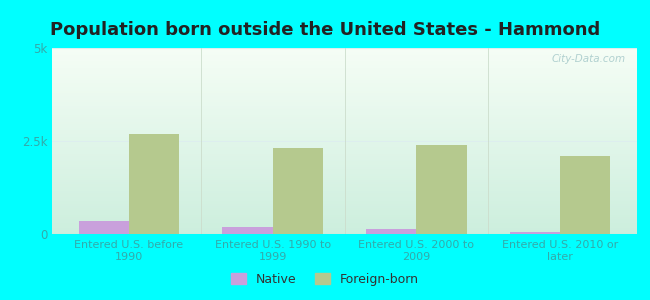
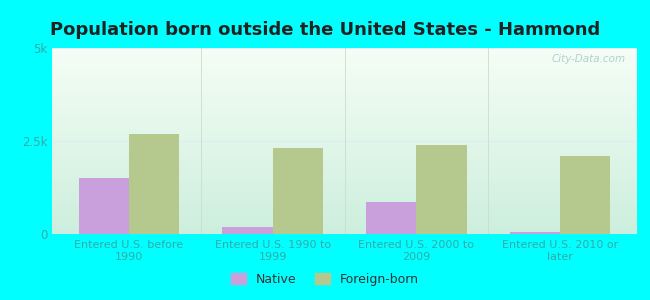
Native/Entered U.S. before 1990: 0.35k -> 1.50k
Native/Entered U.S. 2000 to 2009: 0.13k -> 0.85k
